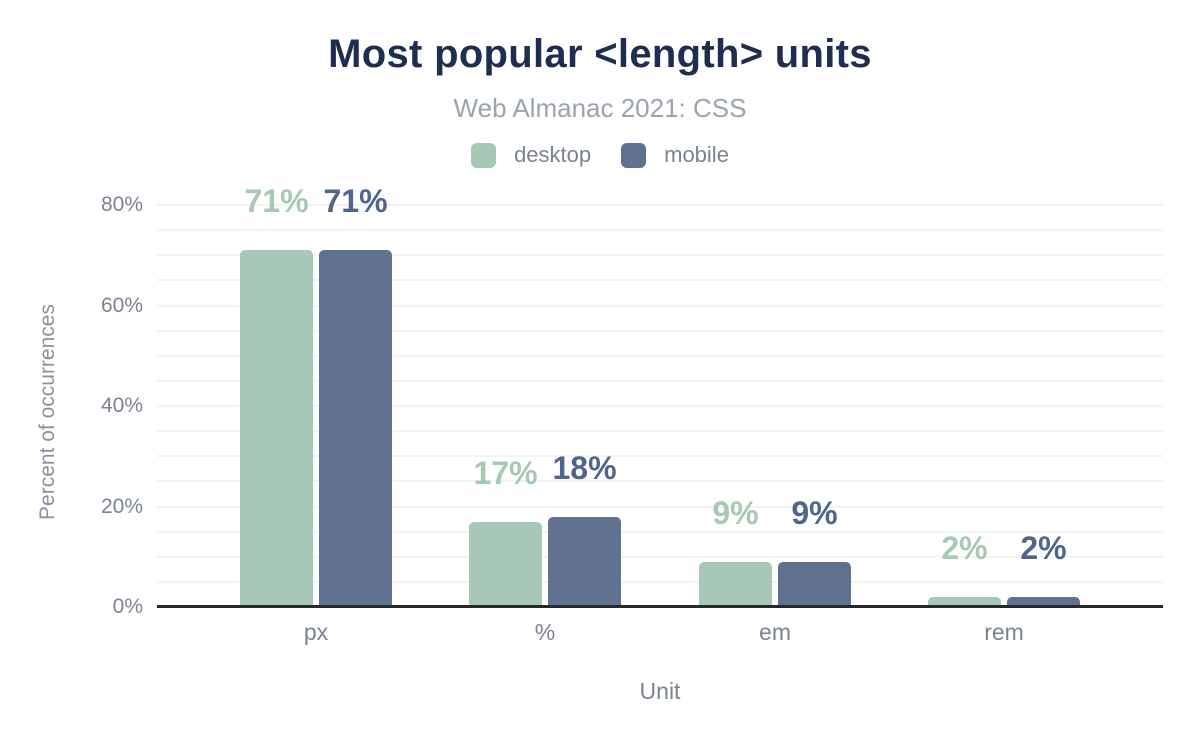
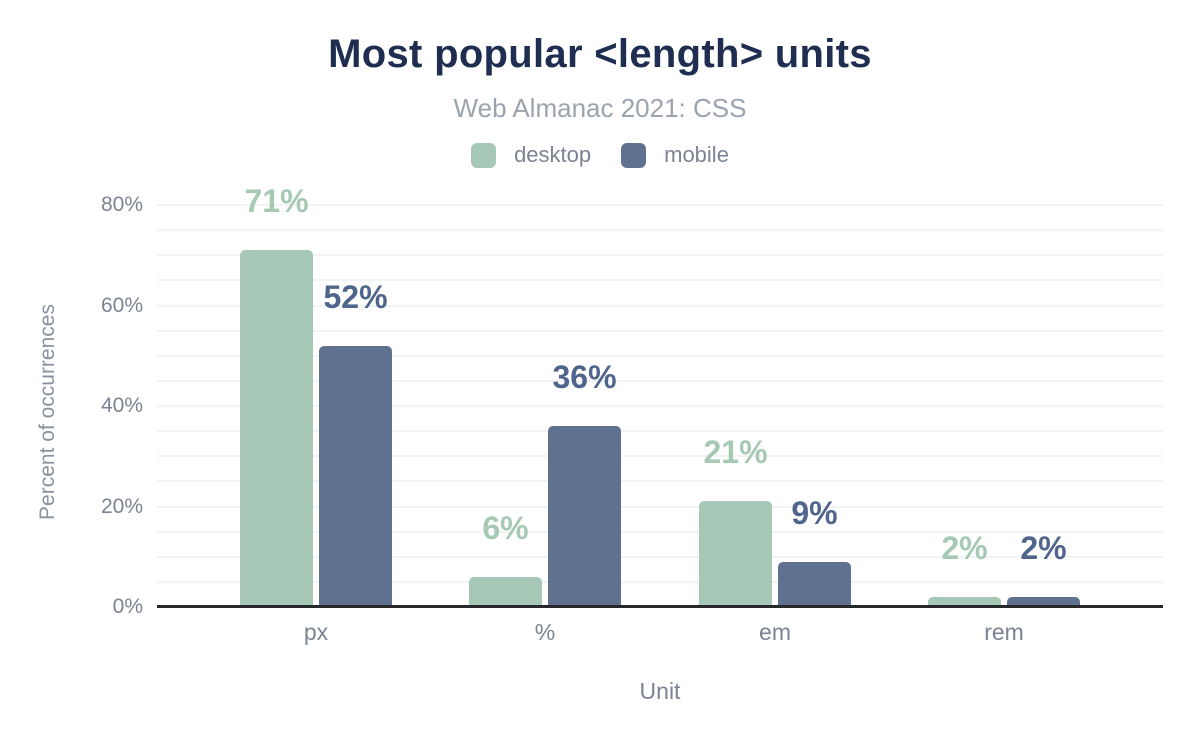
mobile/px: 71% -> 52%
desktop/%: 17% -> 6%
mobile/%: 18% -> 36%
desktop/em: 9% -> 21%
